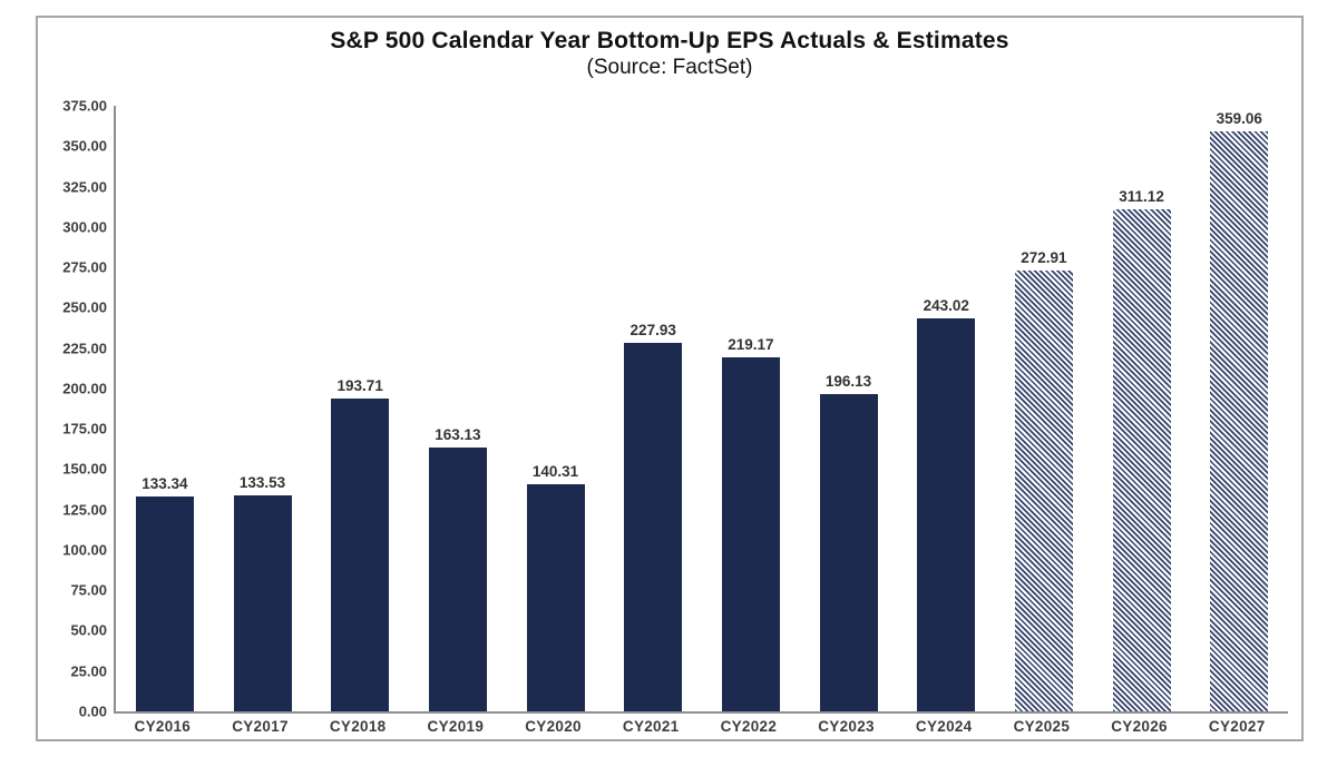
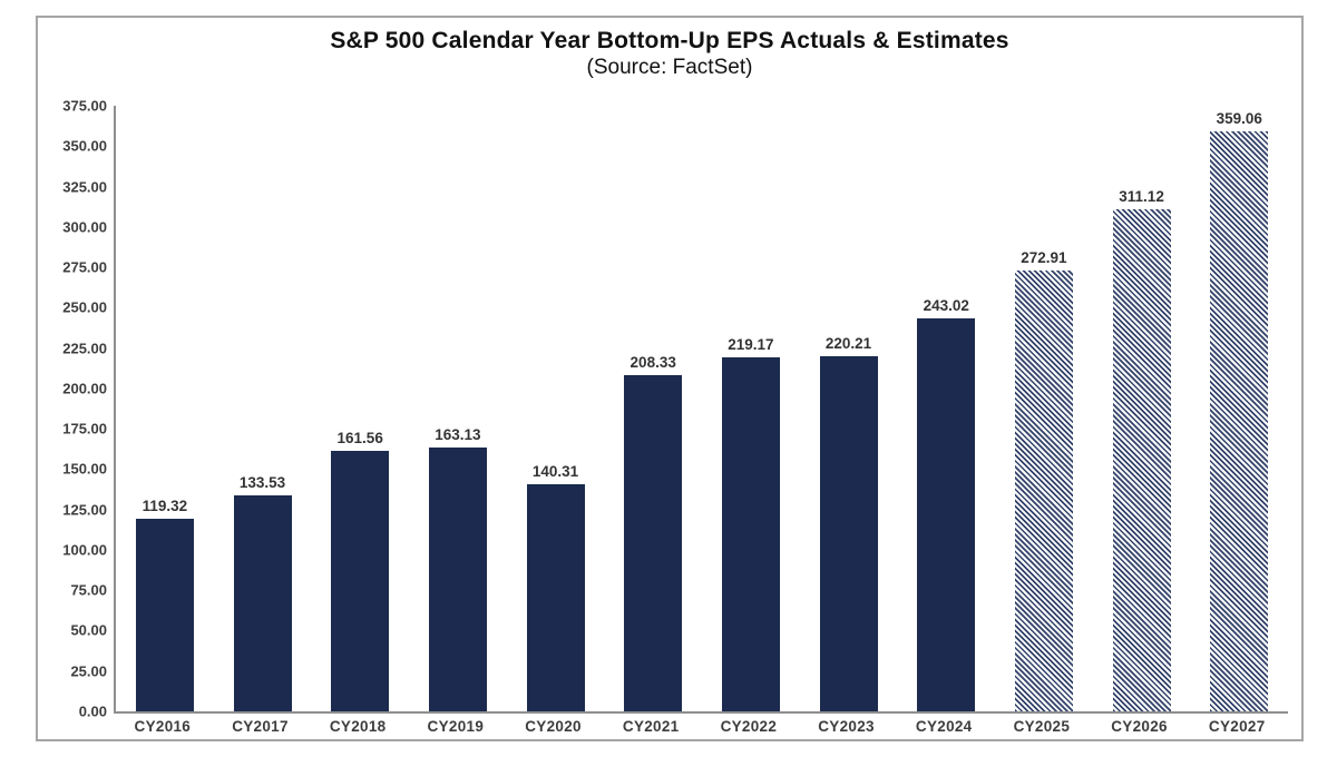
CY2016: 133.34 -> 119.32
CY2018: 193.71 -> 161.56
CY2021: 227.93 -> 208.33
CY2023: 196.13 -> 220.21
